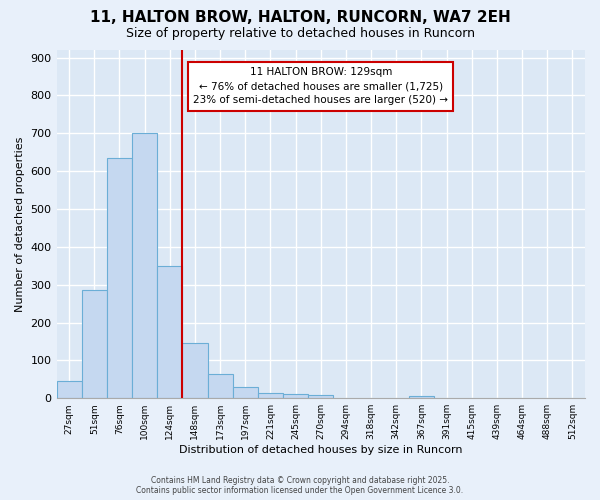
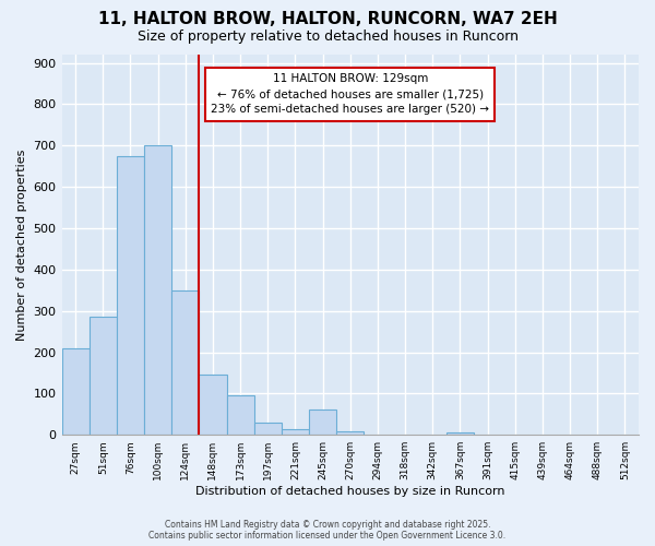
27sqm: 45 -> 210
76sqm: 635 -> 675
173sqm: 65 -> 95
245sqm: 10 -> 60
